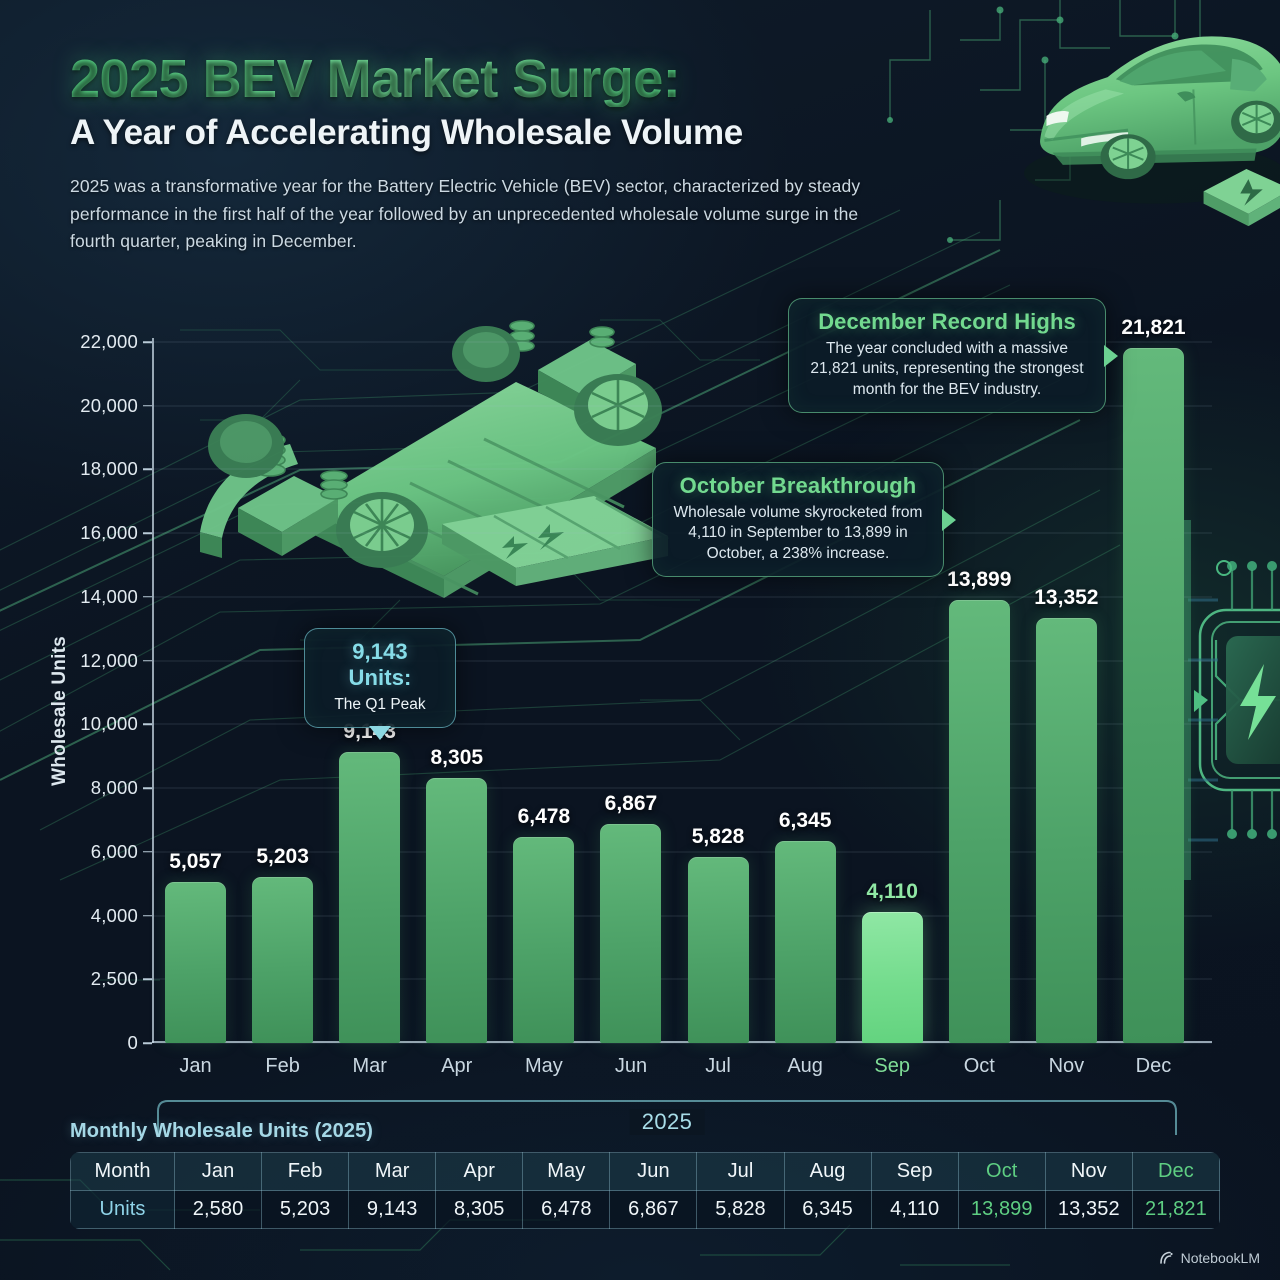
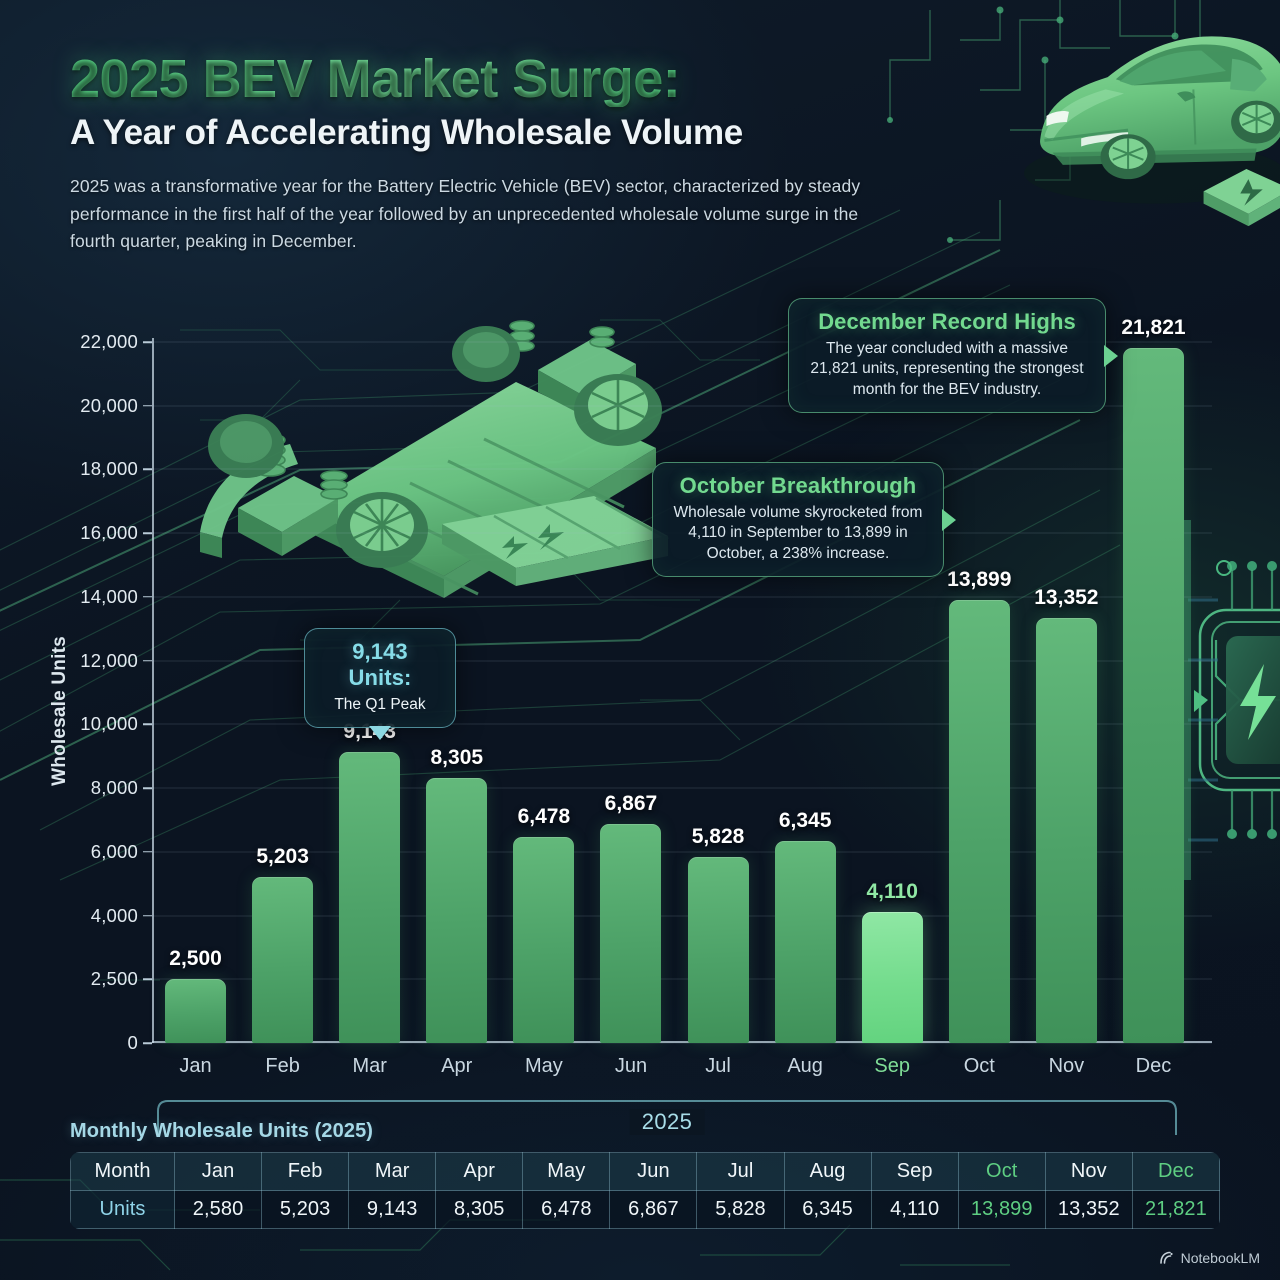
Jan: 5,057 -> 2,500
